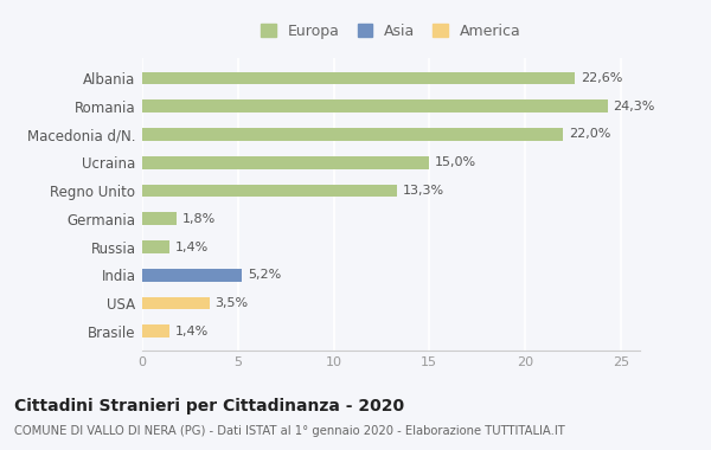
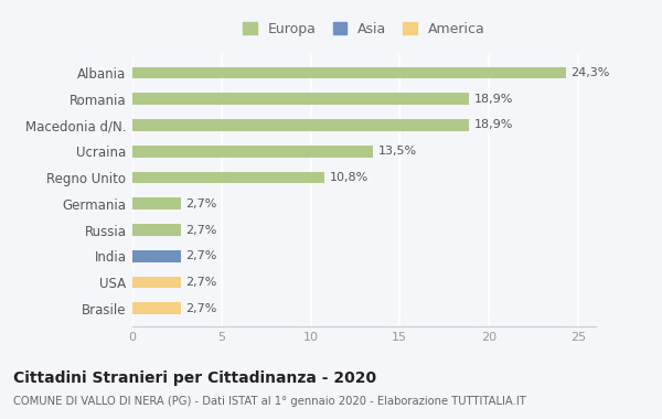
Albania: 22,6% -> 24,3%
Romania: 24,3% -> 18,9%
Macedonia d/N.: 22,0% -> 18,9%
Ucraina: 15,0% -> 13,5%
Regno Unito: 13,3% -> 10,8%
Germania: 1,8% -> 2,7%
Russia: 1,4% -> 2,7%
India: 5,2% -> 2,7%
USA: 3,5% -> 2,7%
Brasile: 1,4% -> 2,7%
